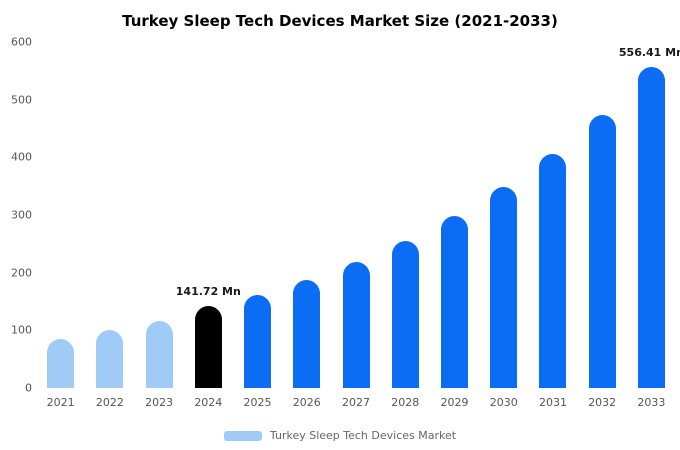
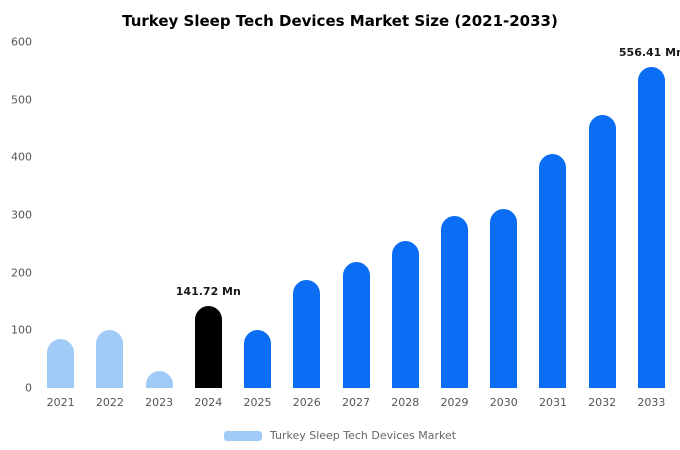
2023: 120 -> 30
2025: 160 -> 100
2030: 350 -> 310
